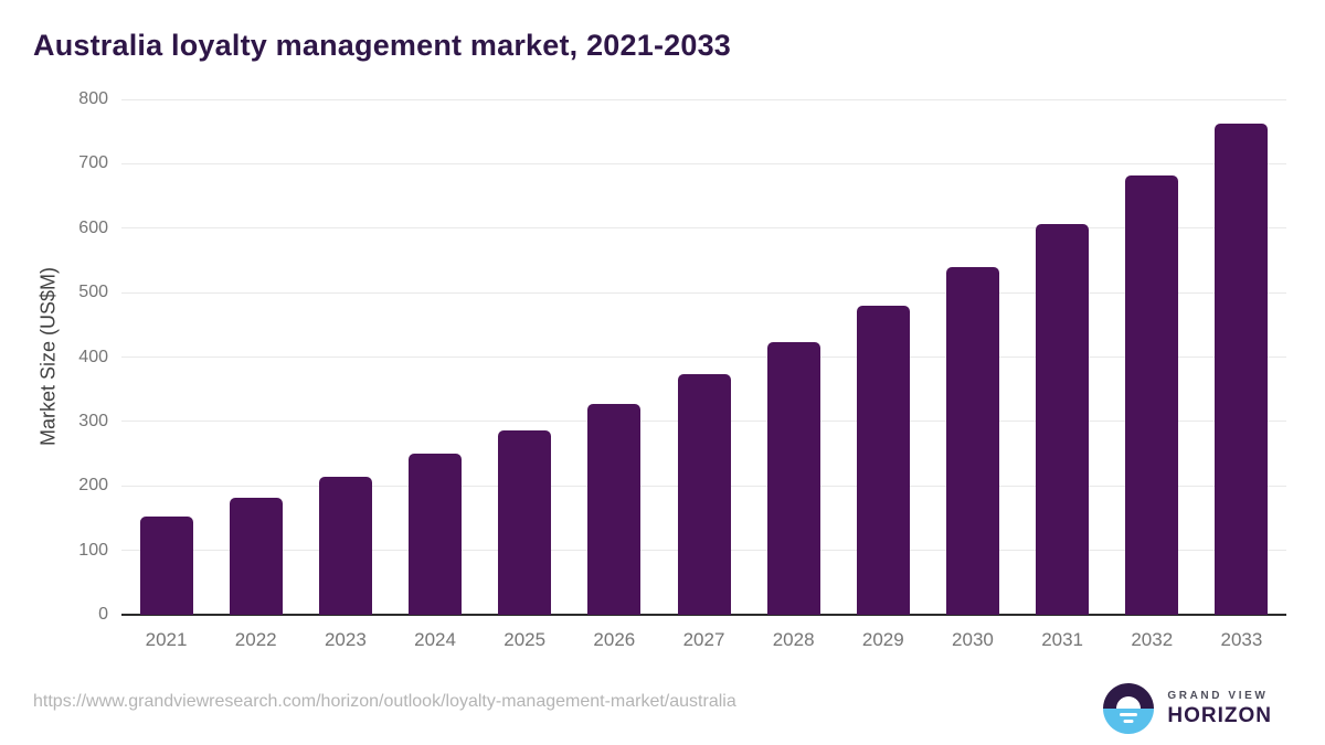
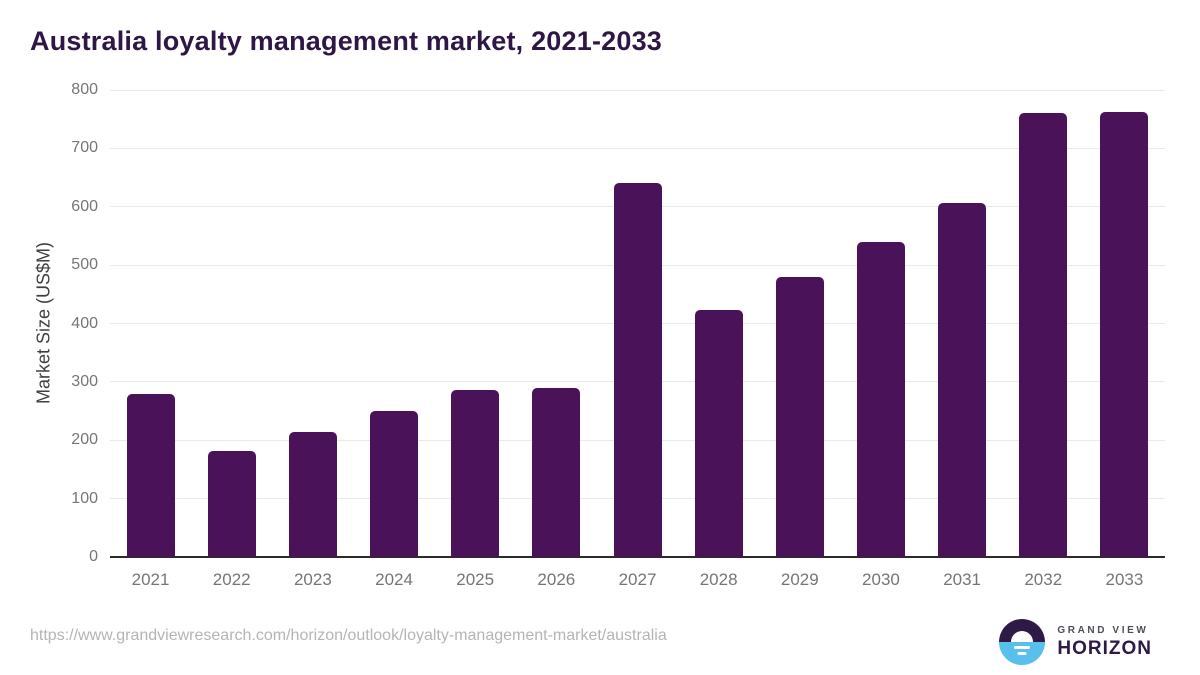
2021: 150 -> 280
2026: 330 -> 290
2027: 370 -> 640
2032: 680 -> 760
